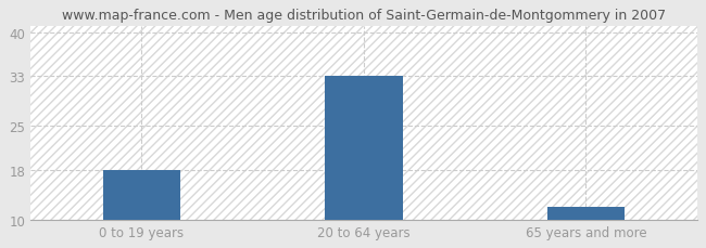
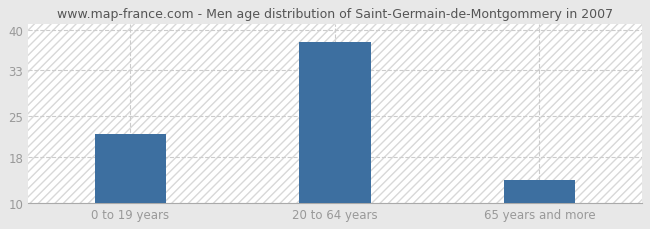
0 to 19 years: 18 -> 22
20 to 64 years: 33 -> 38
65 years and more: 12 -> 14
